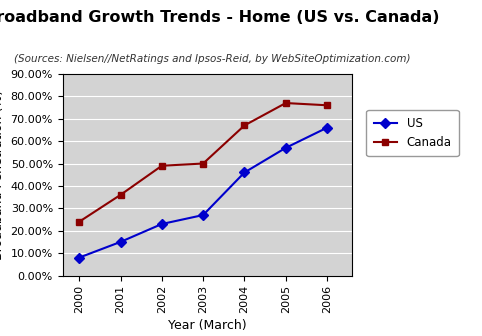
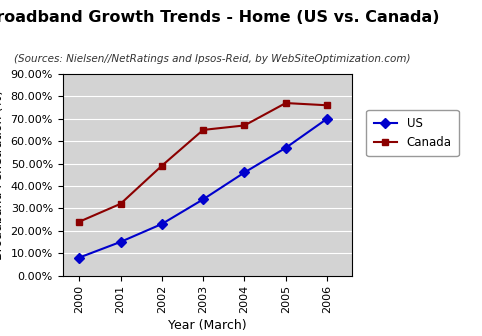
Canada/2001: 36% -> 32%
US/2003: 27% -> 34%
Canada/2003: 50% -> 65%
US/2006: 66% -> 70%
